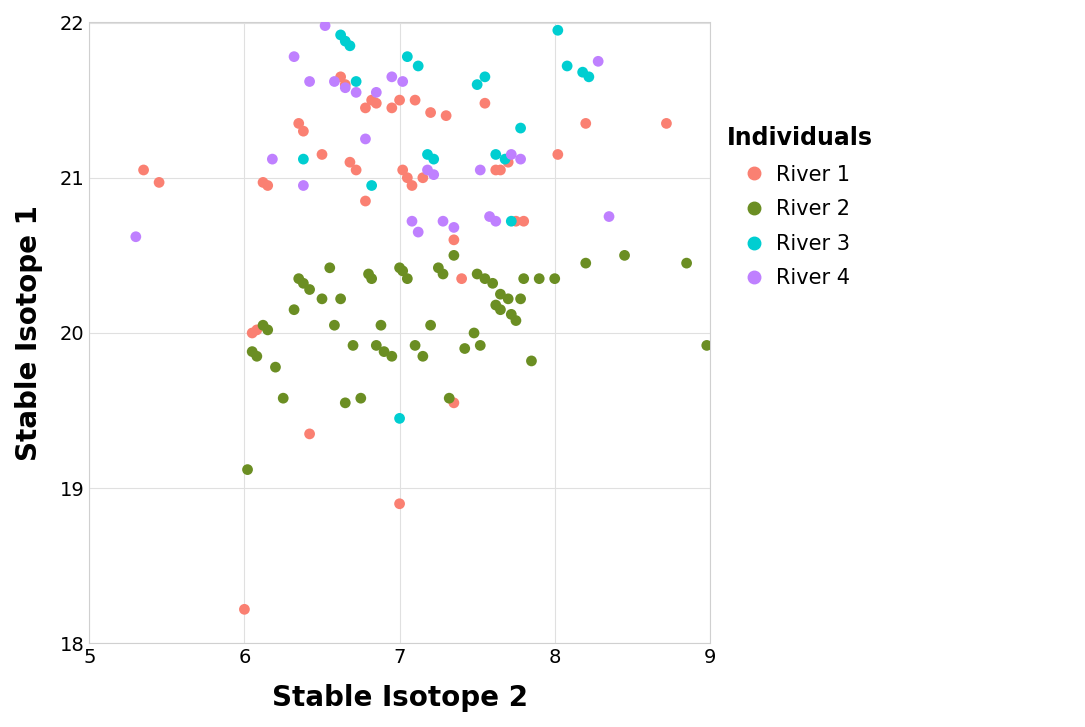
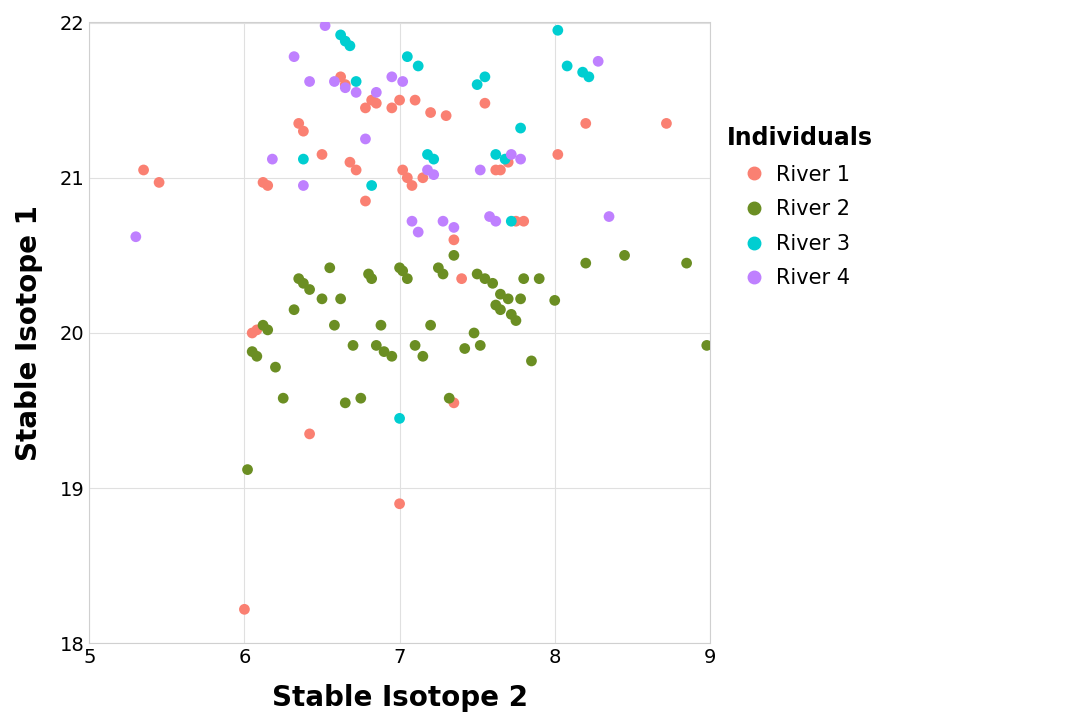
River 2/8: 20.35 -> 20.21
